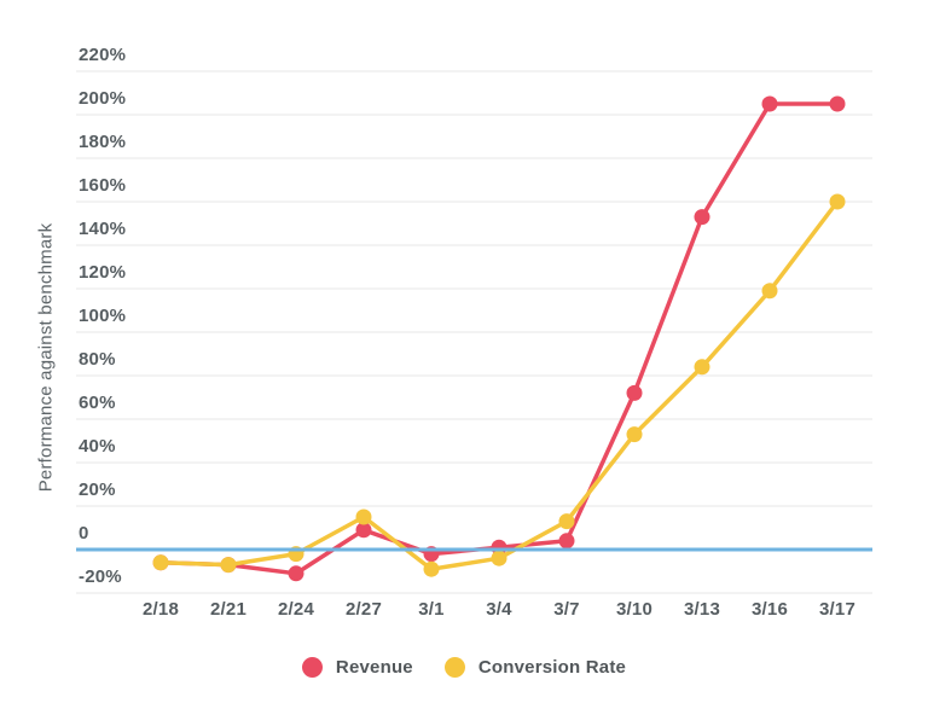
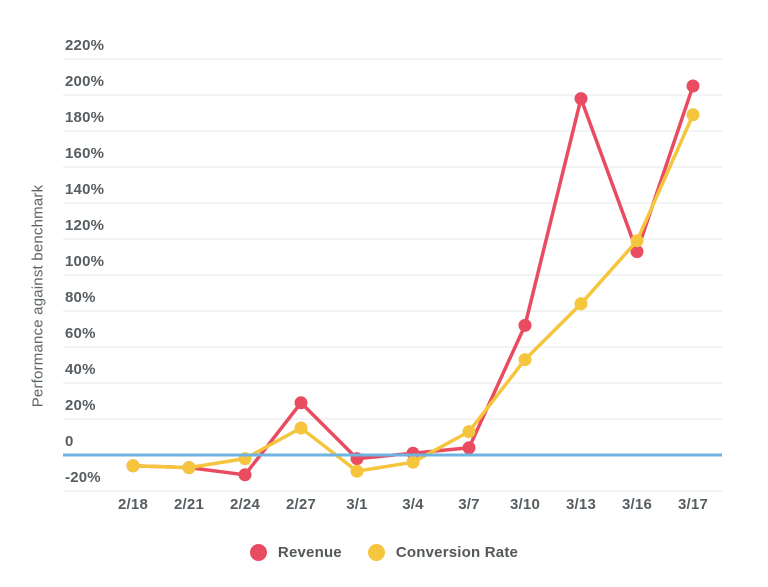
Revenue/2/27: 9% -> 29%
Revenue/3/13: 153% -> 198%
Revenue/3/16: 205% -> 113%
Conversion Rate/3/17: 160% -> 189%
